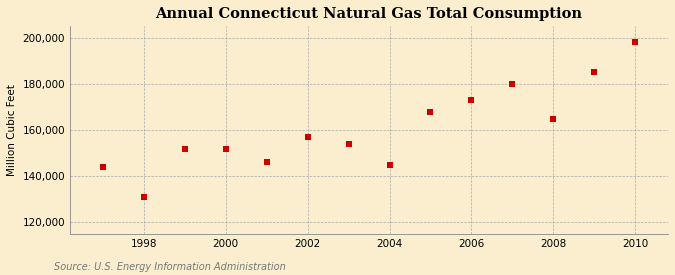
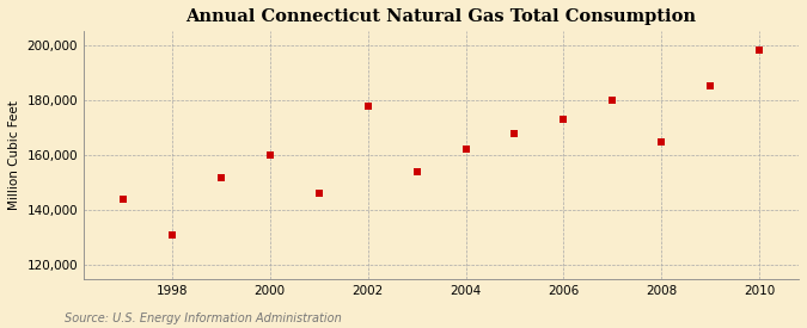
2000: 152,000 -> 160,000
2002: 157,000 -> 178,000
2004: 145,000 -> 162,000
